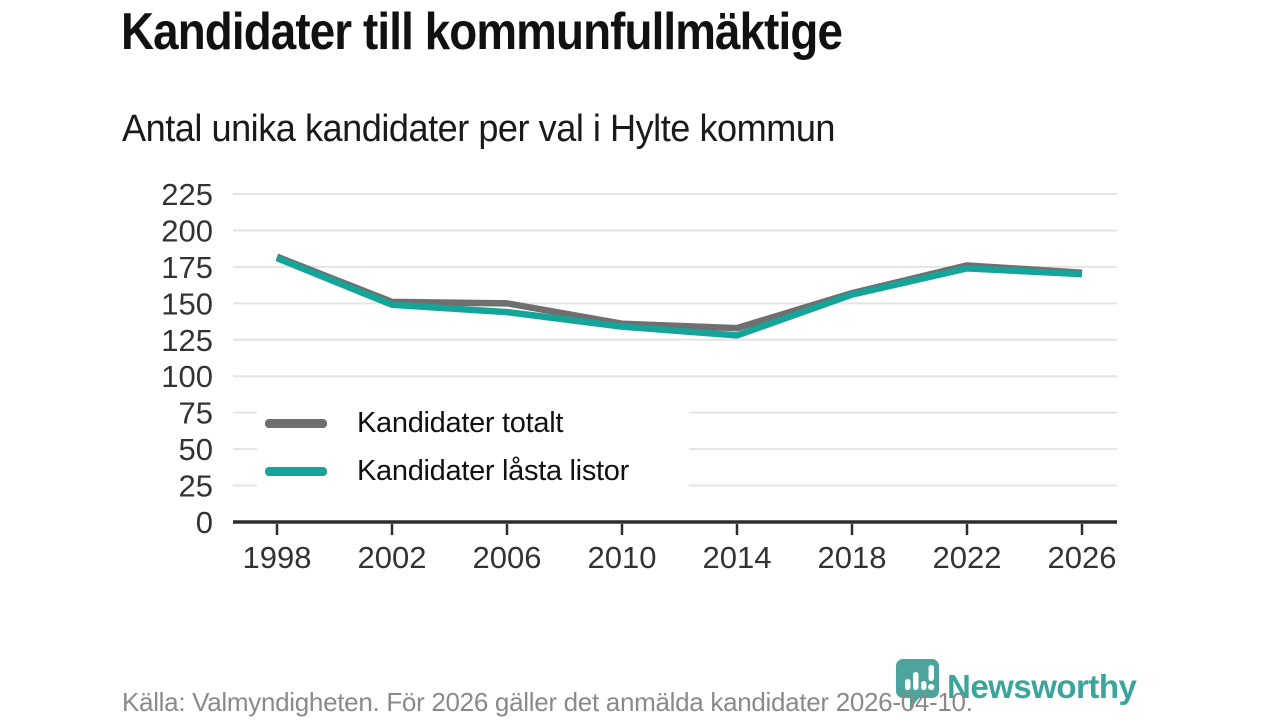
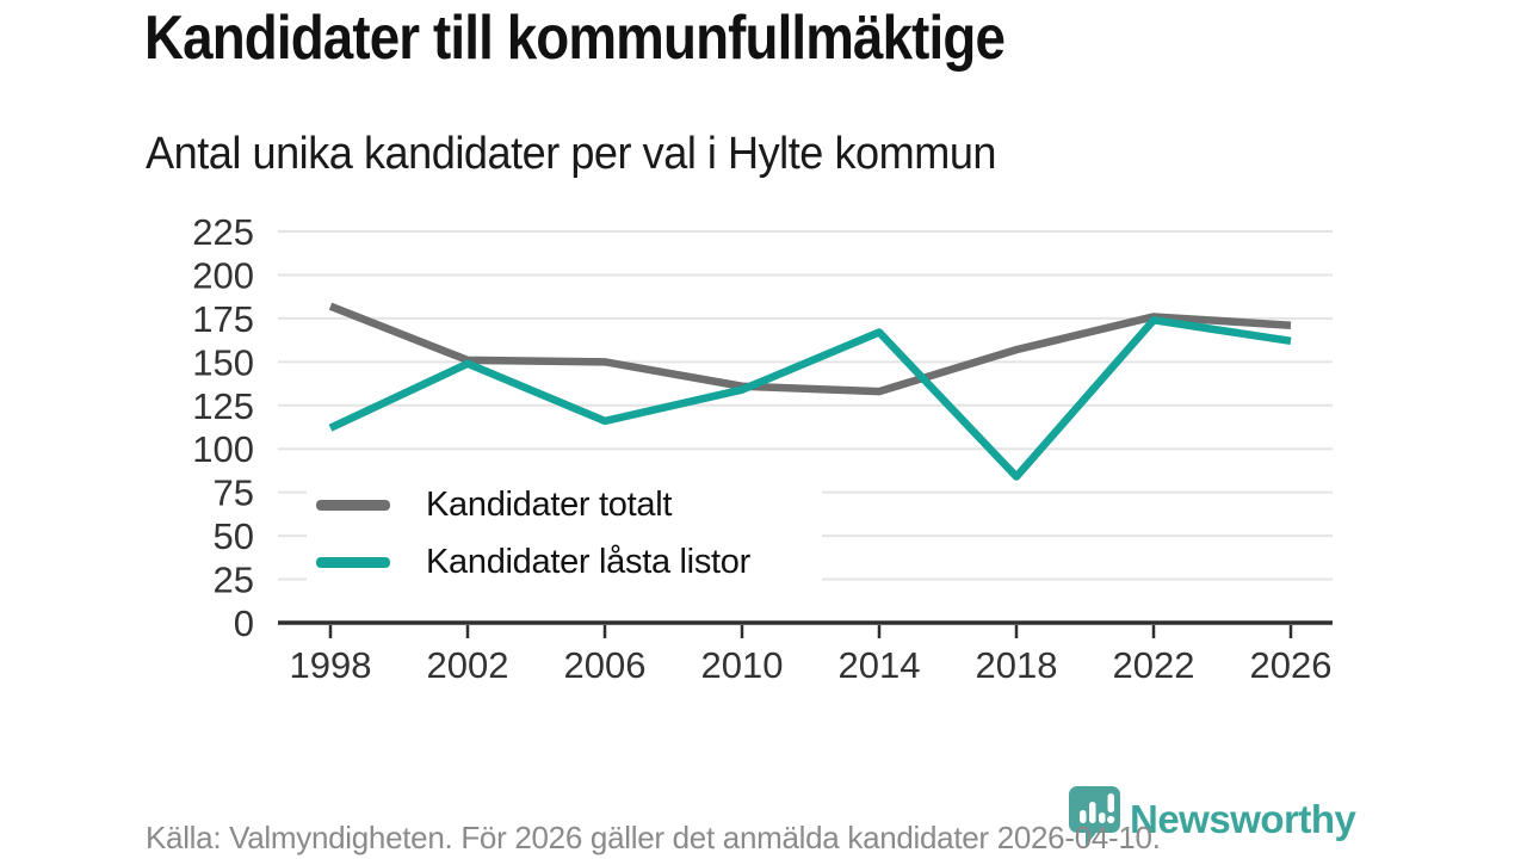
Kandidater låsta listor/1998: 181 -> 112
Kandidater låsta listor/2006: 144 -> 116
Kandidater låsta listor/2014: 128 -> 167
Kandidater låsta listor/2018: 156 -> 84
Kandidater låsta listor/2026: 170 -> 162
